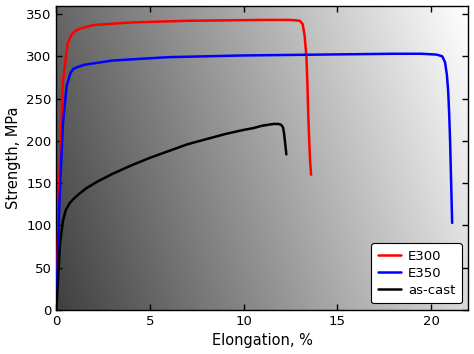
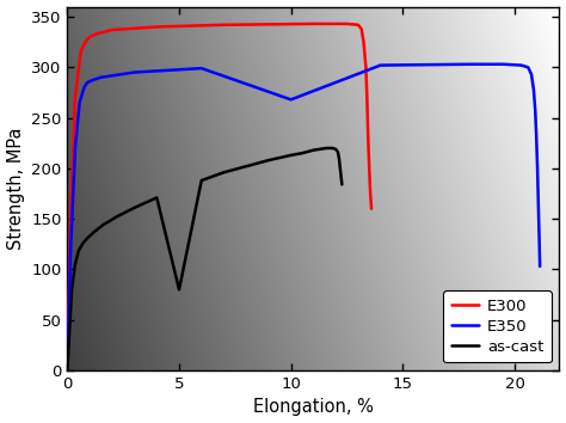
as-cast/5: 180 -> 80
E350/10: 301 -> 268
